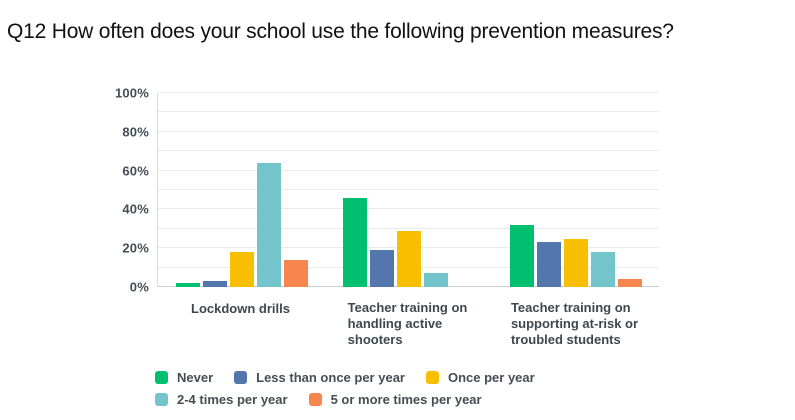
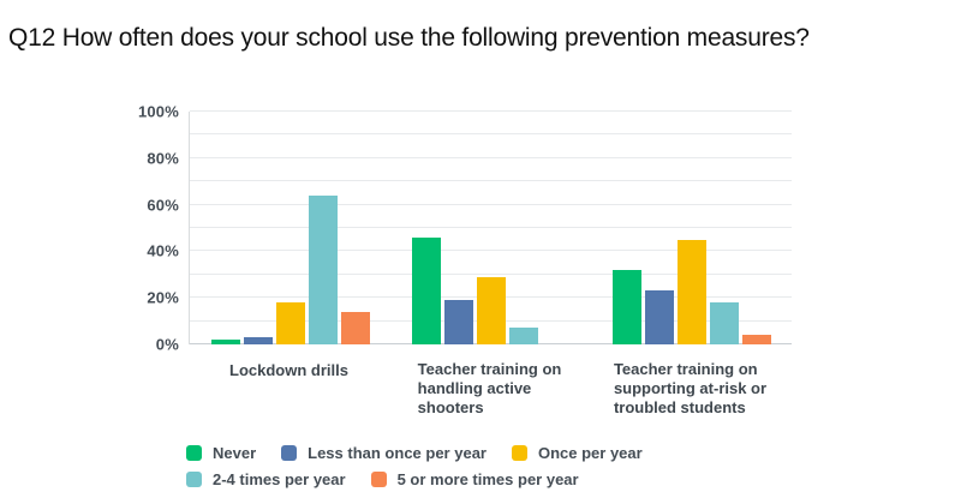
Once per year/Teacher training on supporting at-risk or troubled students: 25% -> 45%
